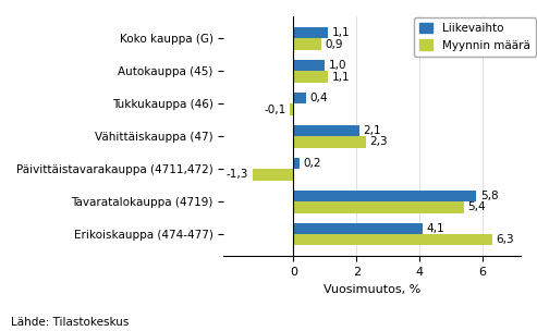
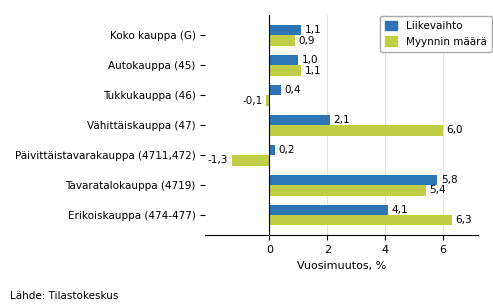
Myynnin määrä/Vähittäiskauppa (47): 2,3 -> 6,0
